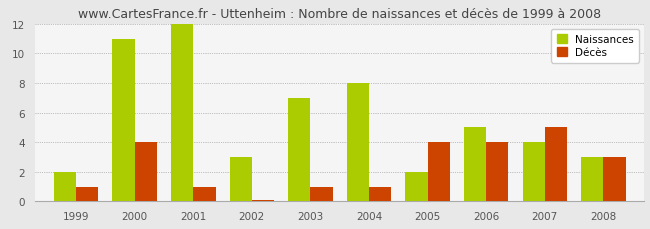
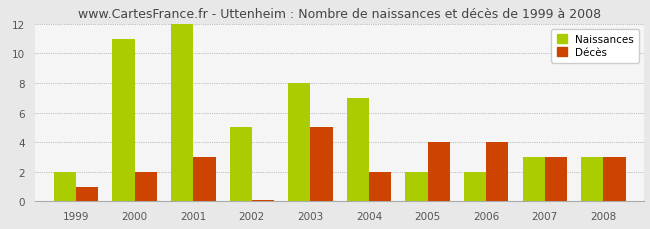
Décès/2000: 4.0 -> 2.0
Décès/2001: 1.0 -> 3.0
Naissances/2002: 3 -> 5
Naissances/2003: 7 -> 8
Décès/2003: 1.0 -> 5.0
Naissances/2004: 8 -> 7
Décès/2004: 1.0 -> 2.0
Naissances/2006: 5 -> 2
Naissances/2007: 4 -> 3
Décès/2007: 5.0 -> 3.0
